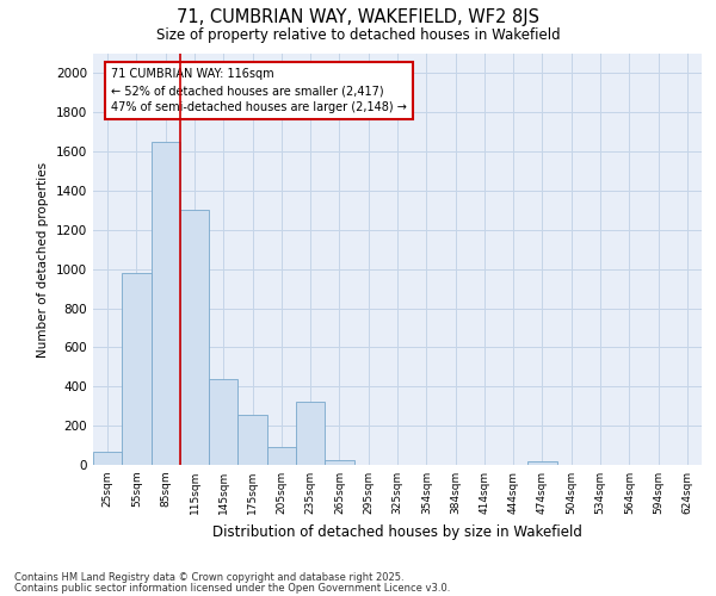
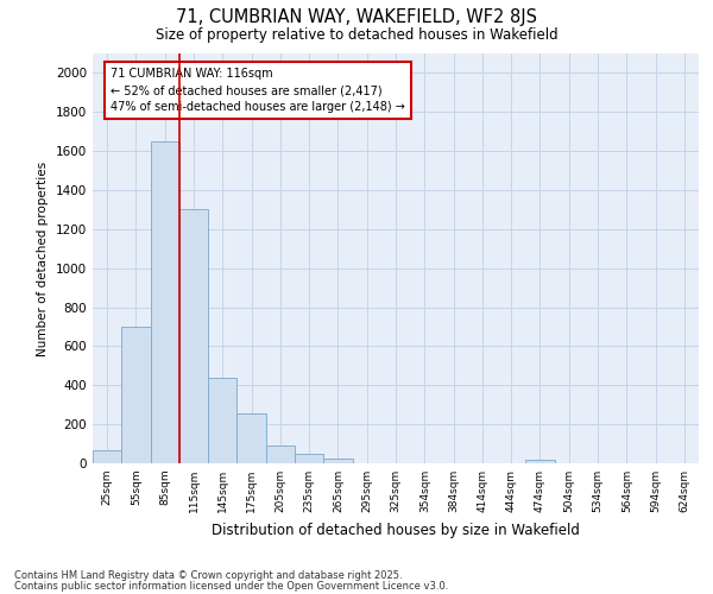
55sqm: 980 -> 700
235sqm: 320 -> 50
